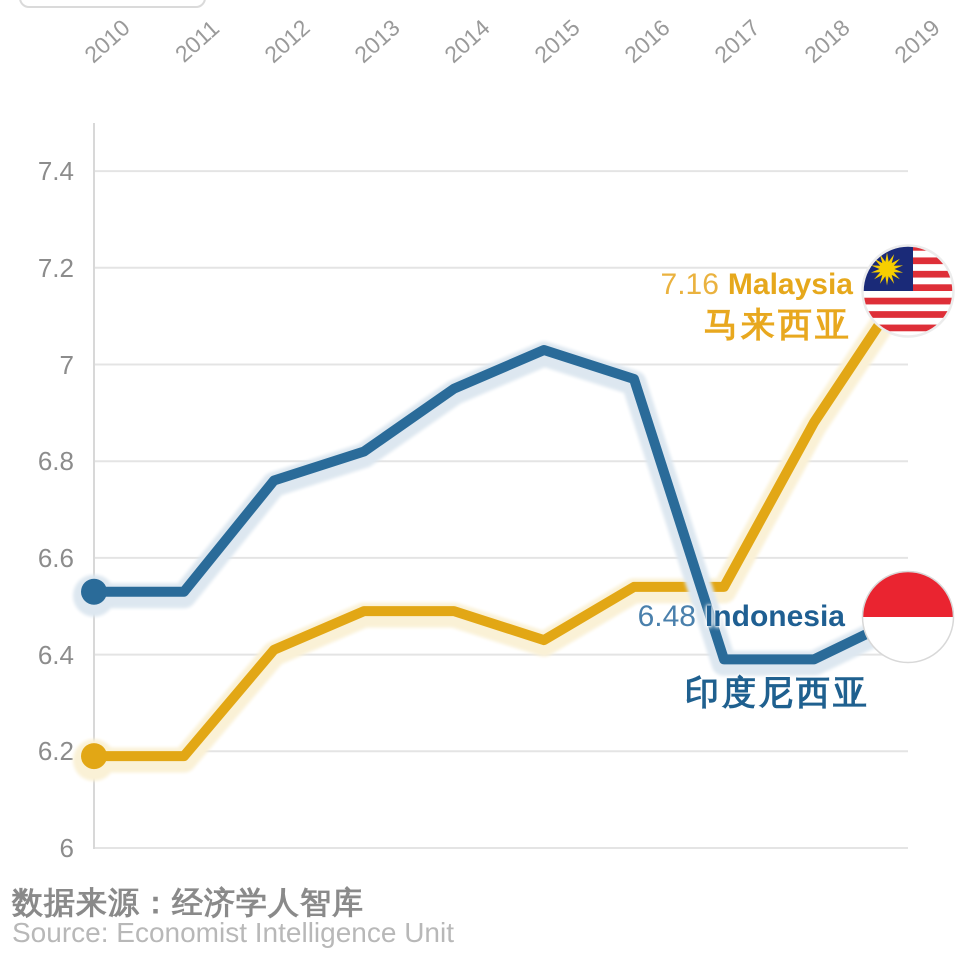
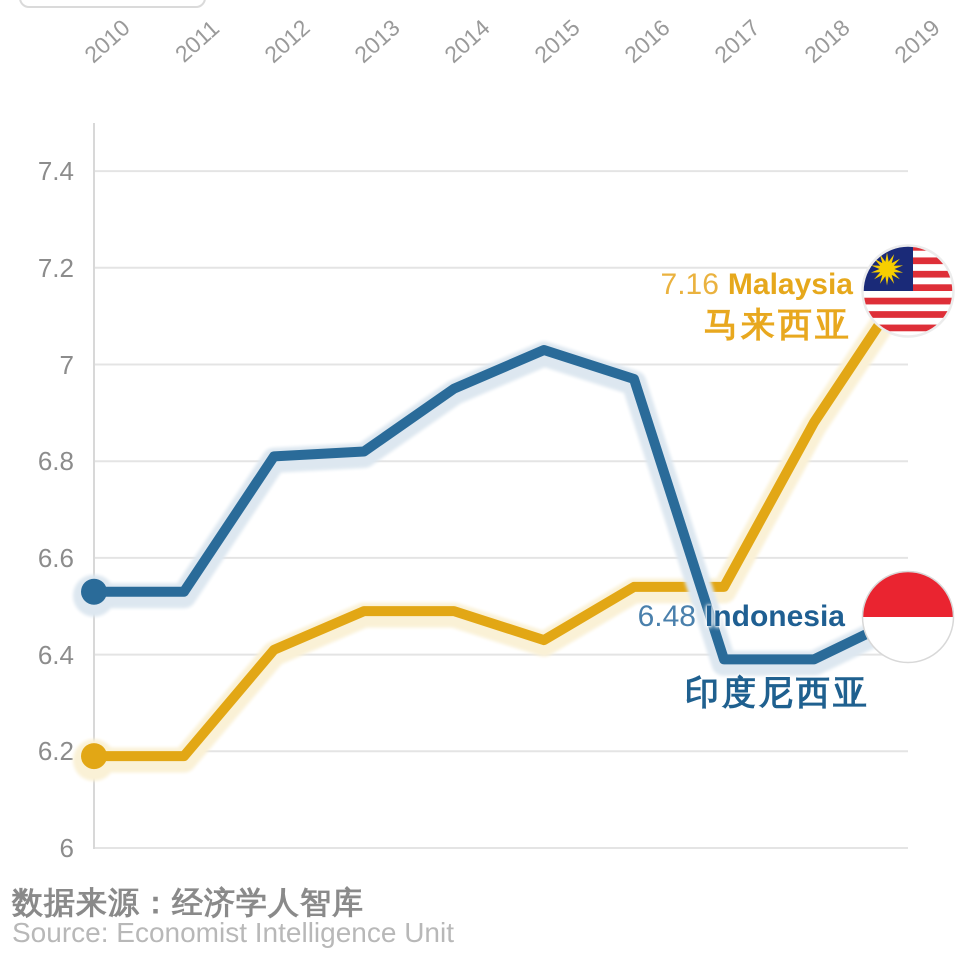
Indonesia/2012: 6.76 -> 6.81
